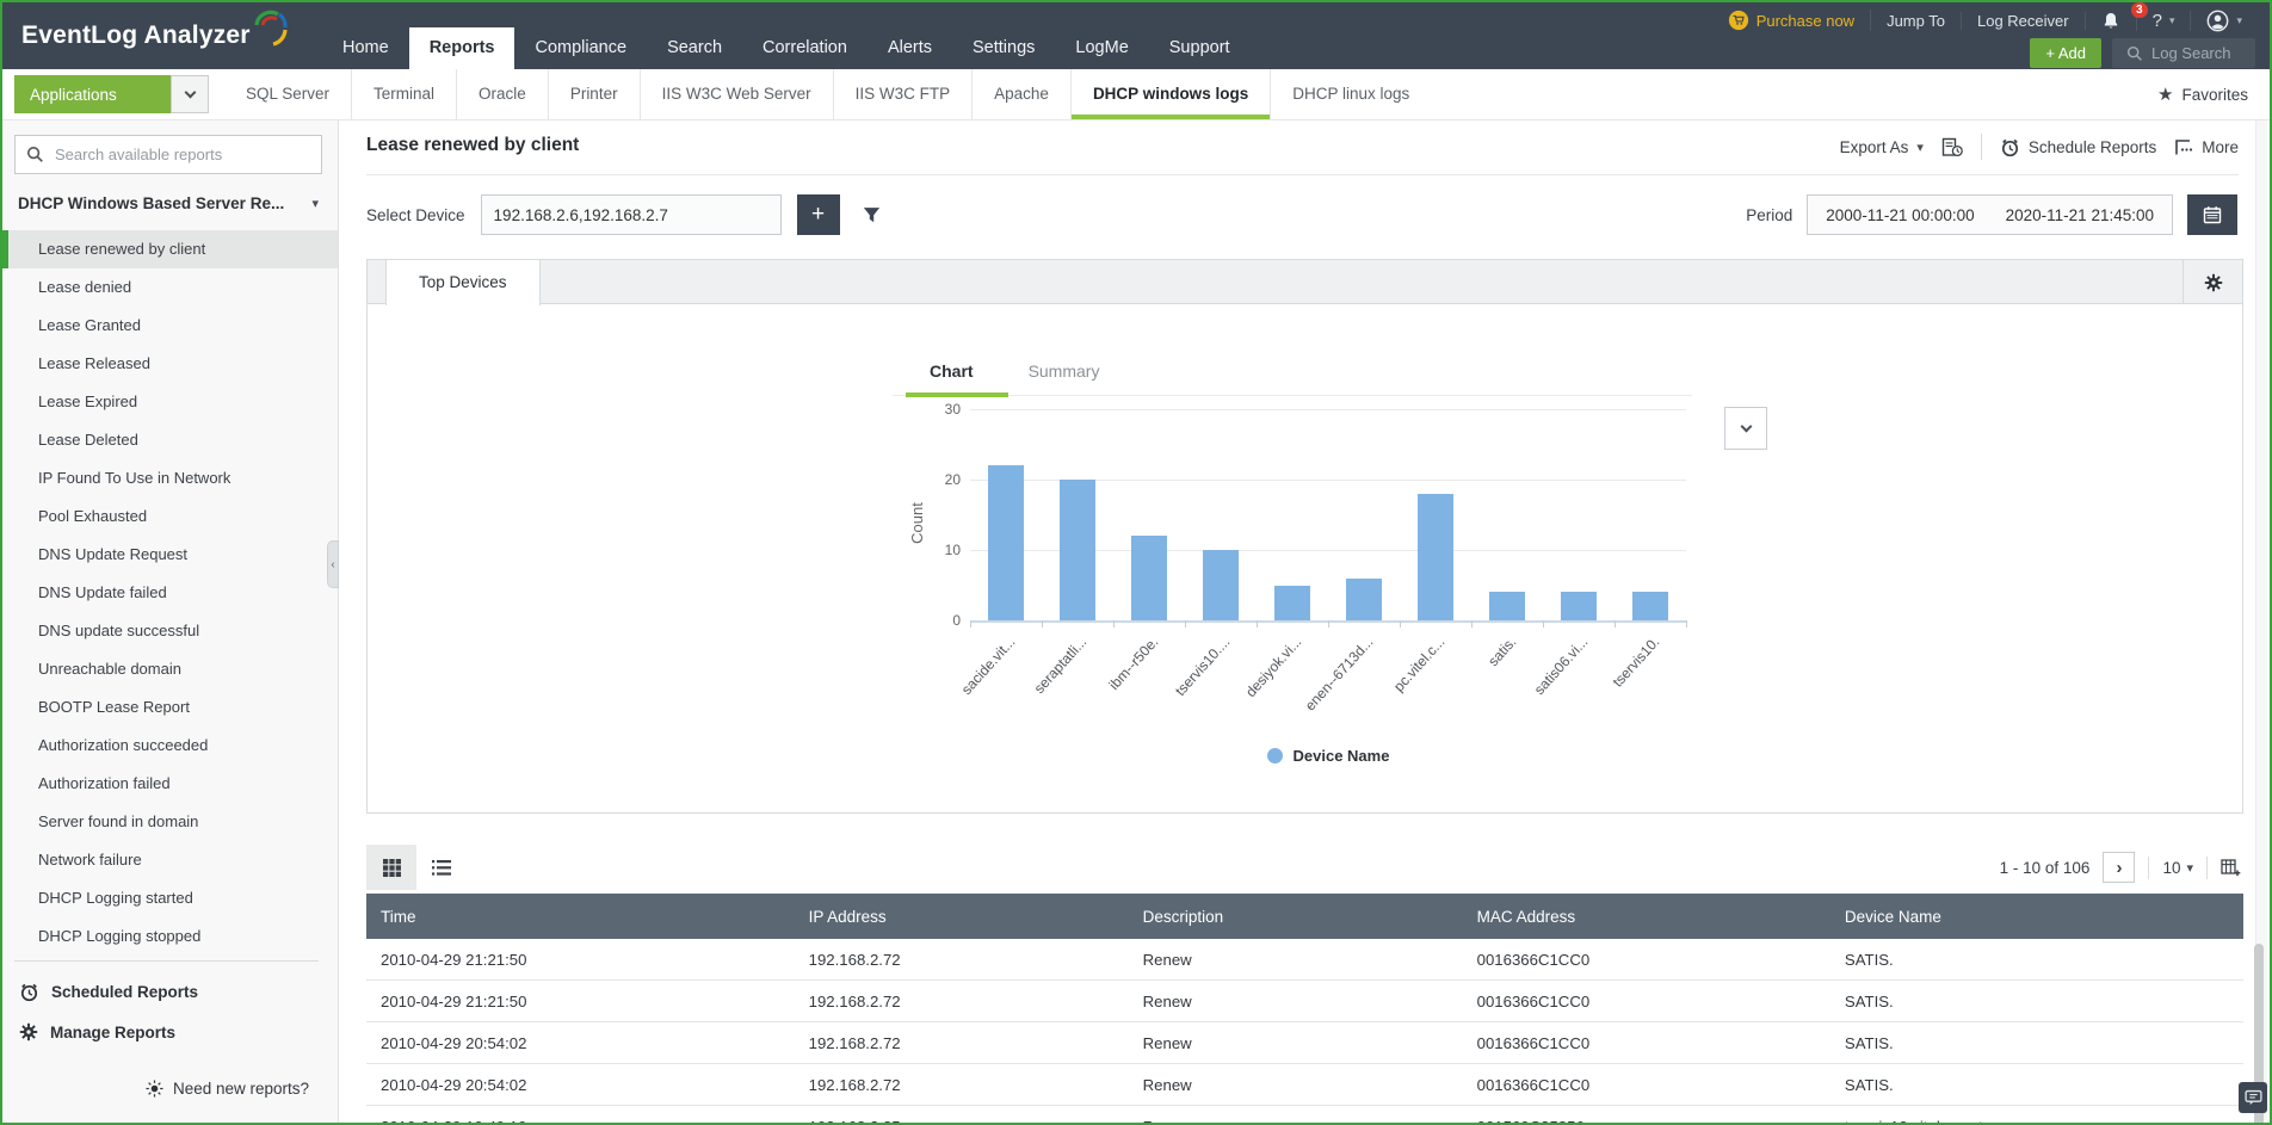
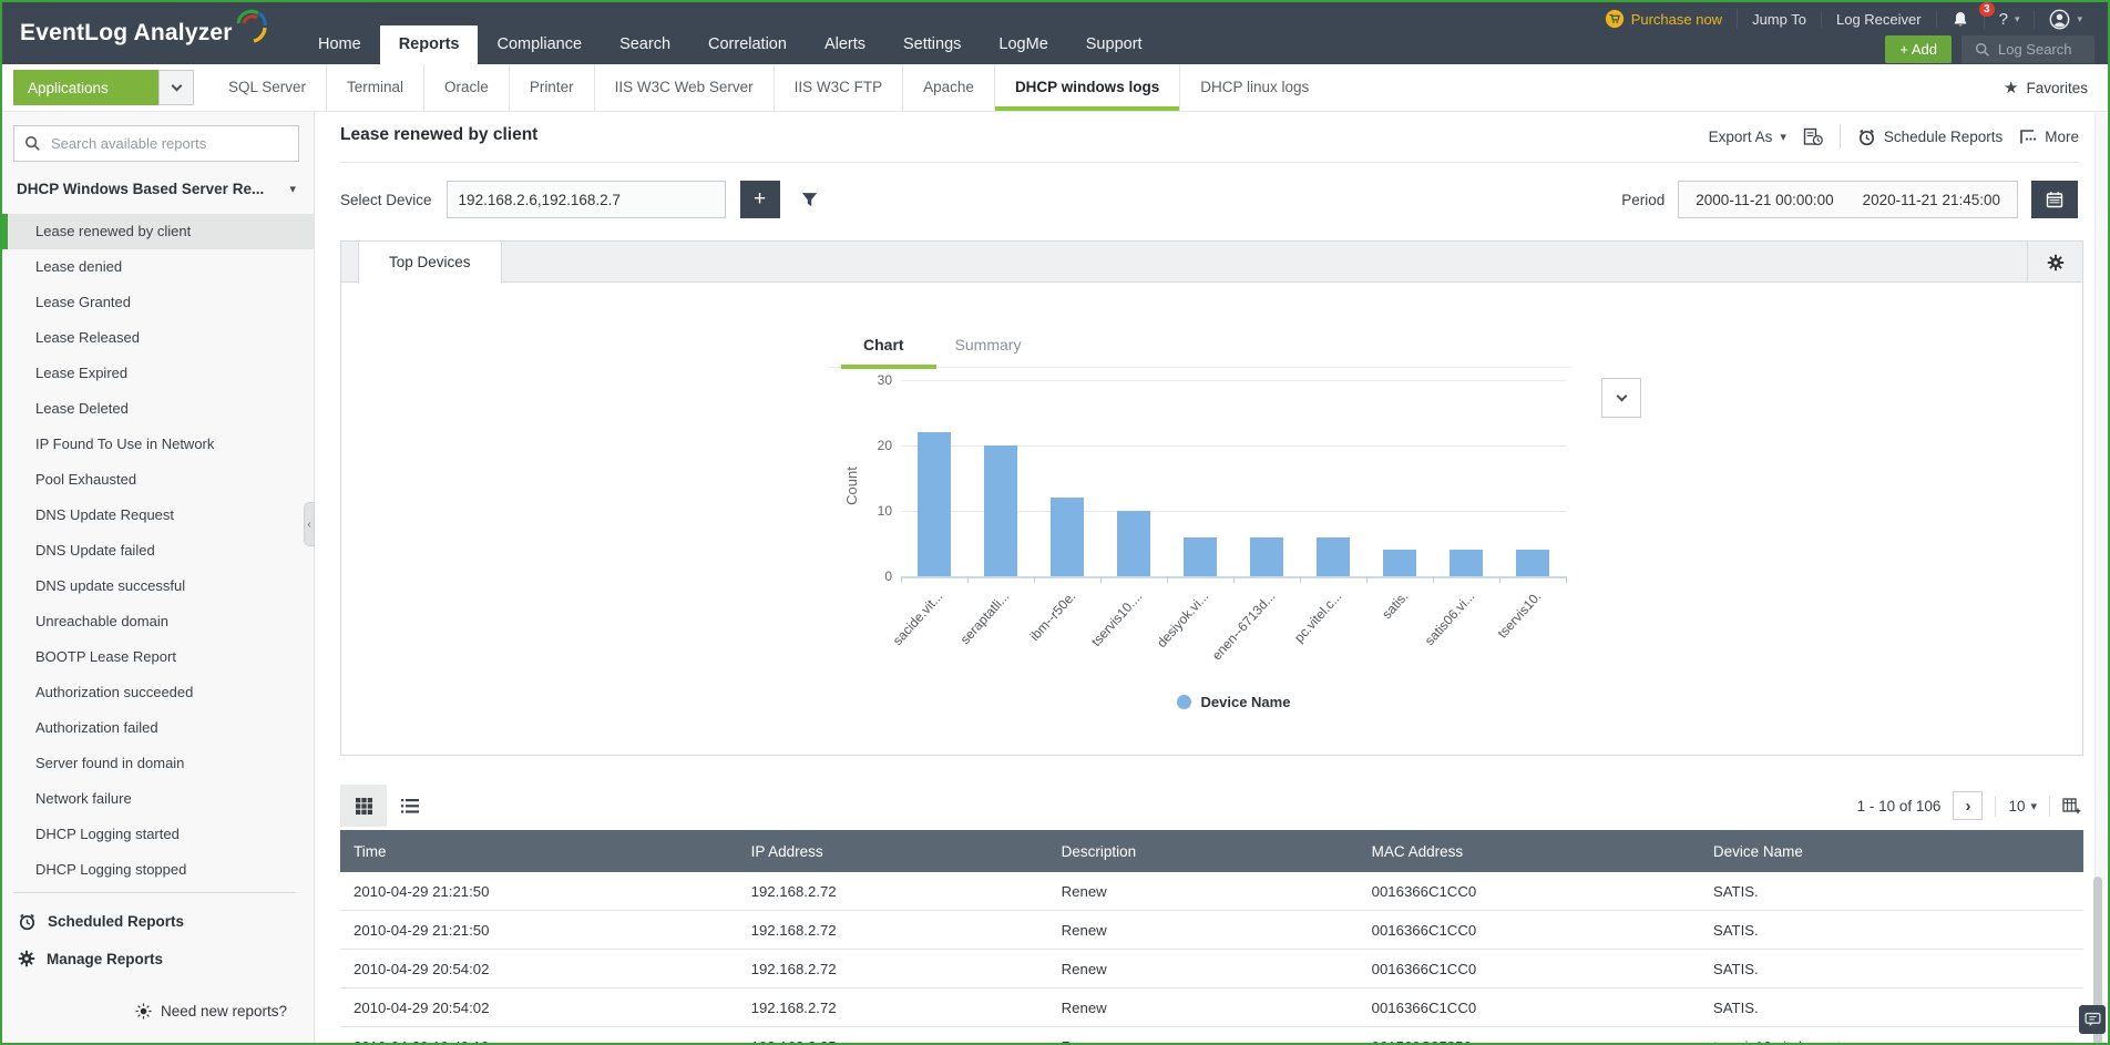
desiyok.vi...: 5 -> 6
pc.vitel.c...: 18 -> 6
